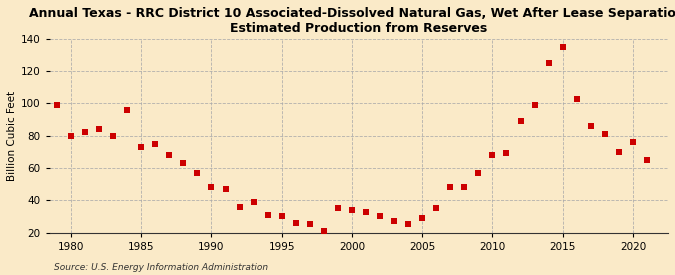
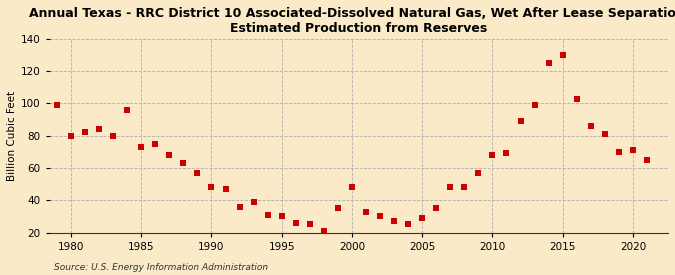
2000: 34 -> 48
2015: 135 -> 130
2020: 76 -> 71
